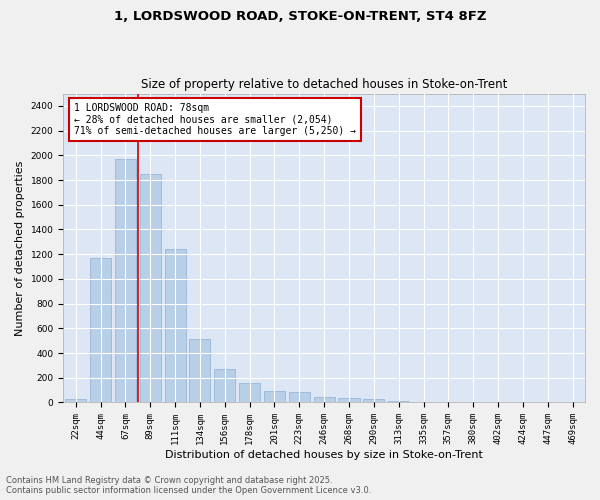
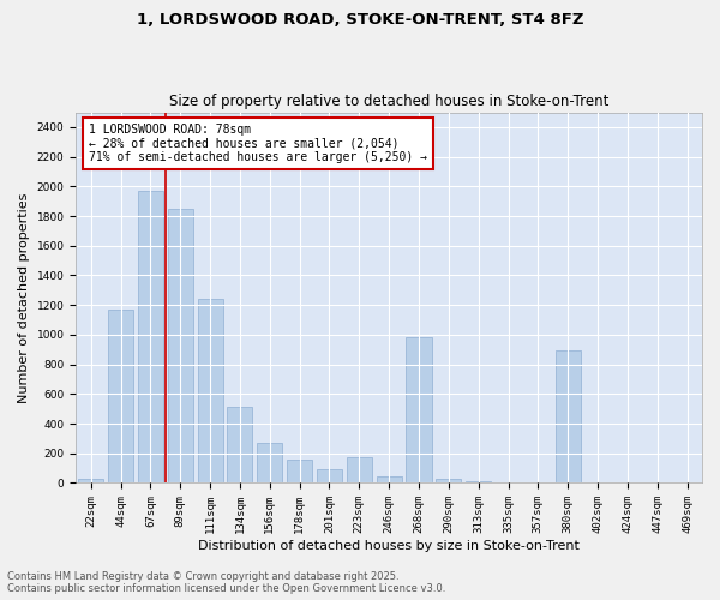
223sqm: 80 -> 170
268sqm: 40 -> 980
380sqm: 0 -> 890
